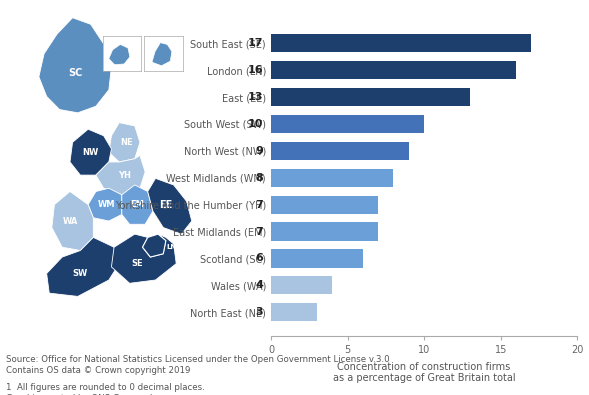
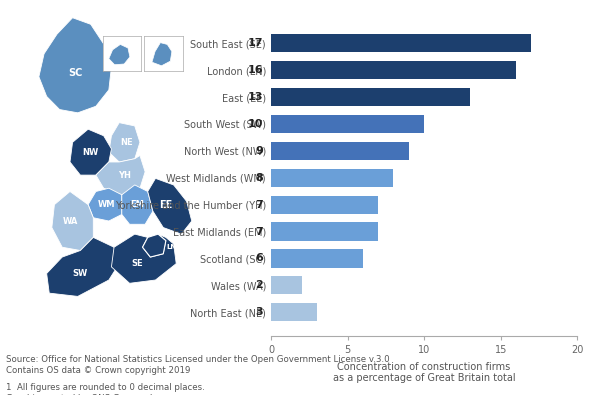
Wales (WA): 4 -> 2
